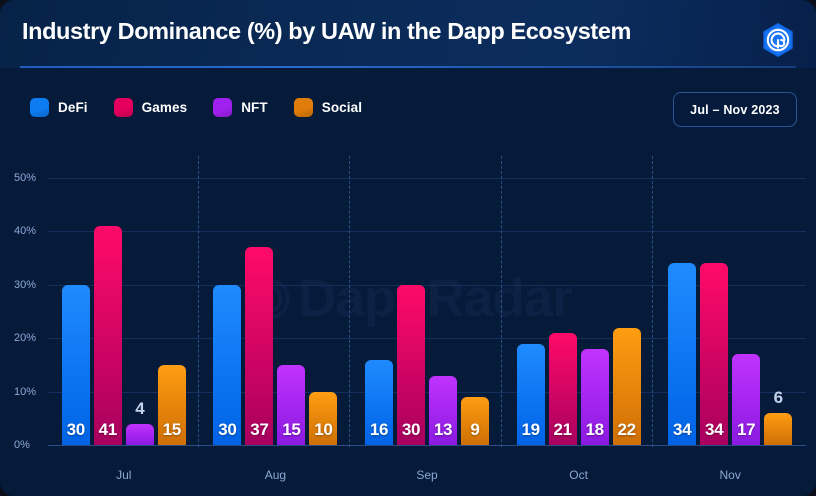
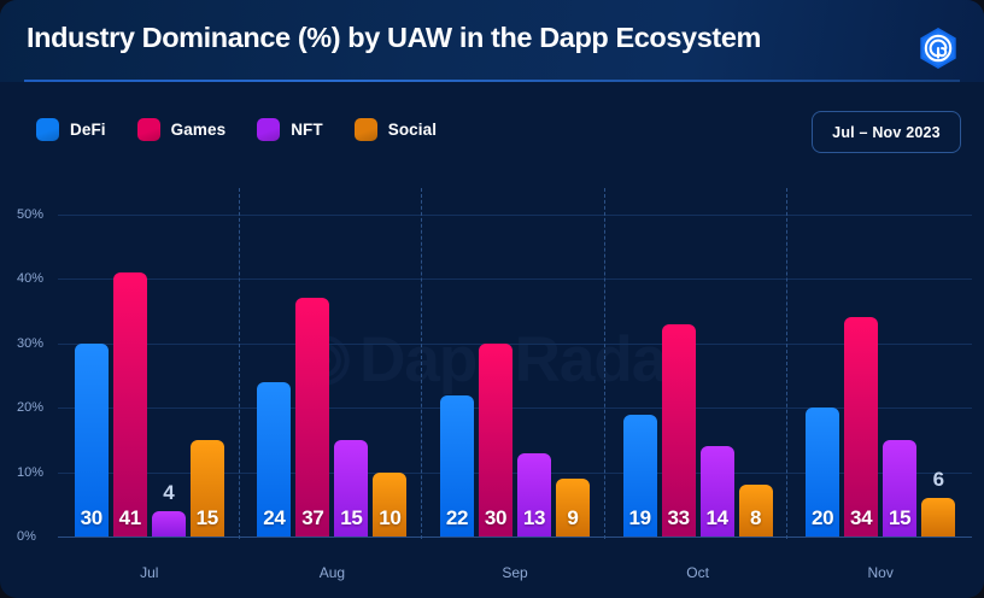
DeFi/Aug: 30 -> 24
DeFi/Sep: 16 -> 22
Games/Oct: 21 -> 33
NFT/Oct: 18 -> 14
Social/Oct: 22 -> 8
DeFi/Nov: 34 -> 20
NFT/Nov: 17 -> 15
